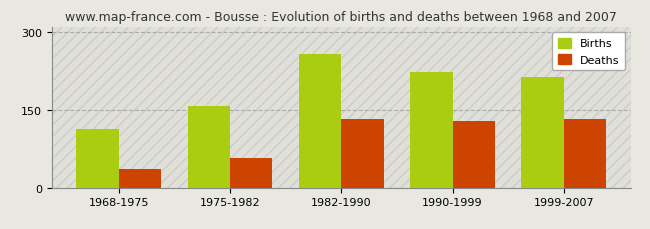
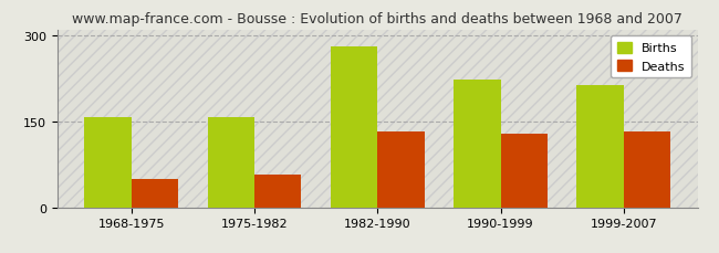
Births/1968-1975: 112 -> 157
Deaths/1968-1975: 36 -> 50
Births/1982-1990: 258 -> 280
